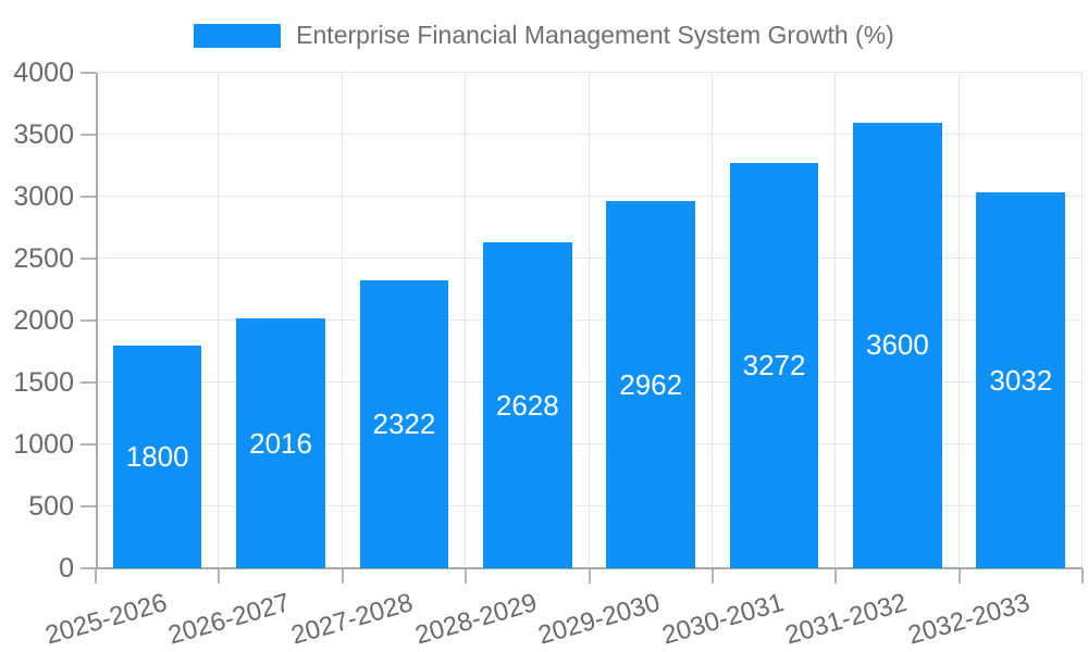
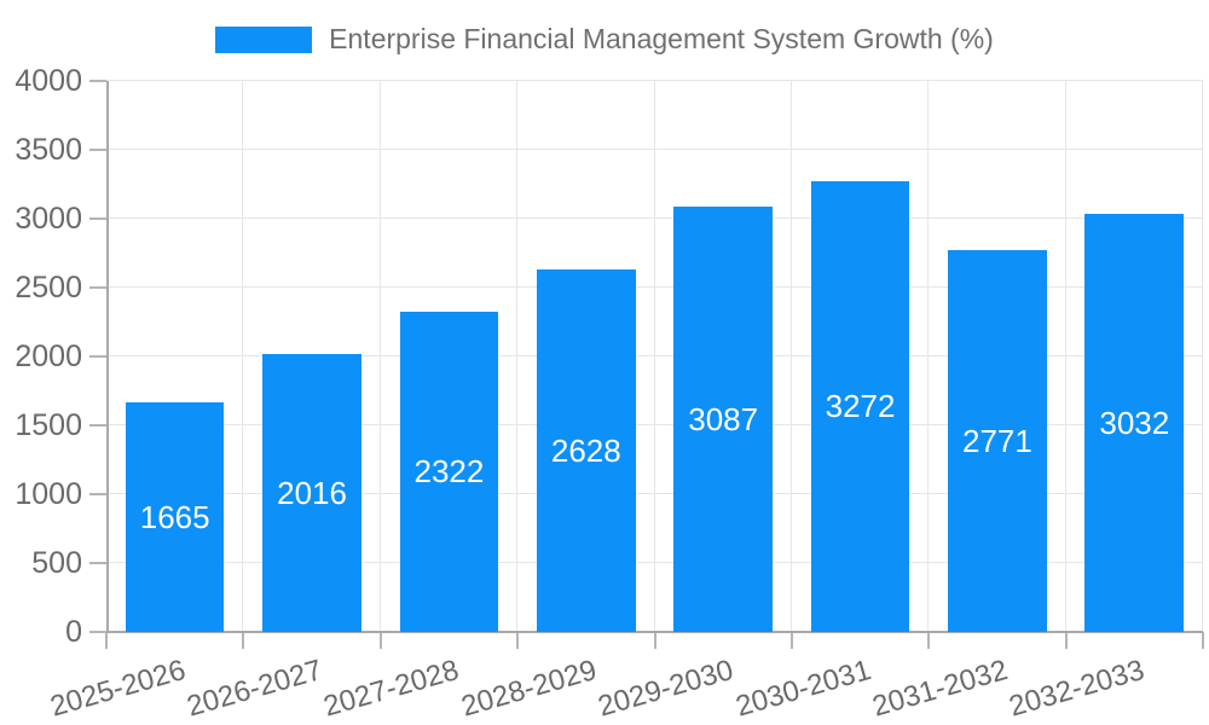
2025-2026: 1800 -> 1665
2029-2030: 2962 -> 3087
2031-2032: 3600 -> 2771
